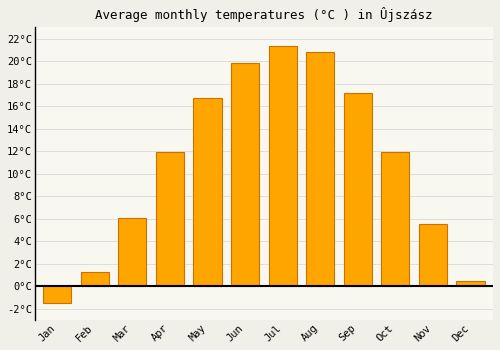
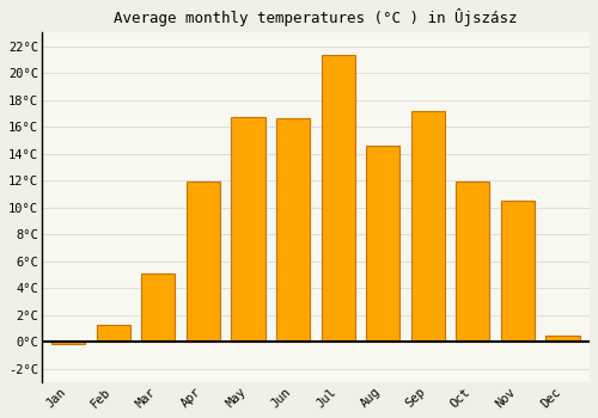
Jan: -1.5°C -> -0.2°C
Mar: 6.1°C -> 5.1°C
Jun: 19.8°C -> 16.6°C
Aug: 20.8°C -> 14.6°C
Nov: 5.5°C -> 10.5°C
